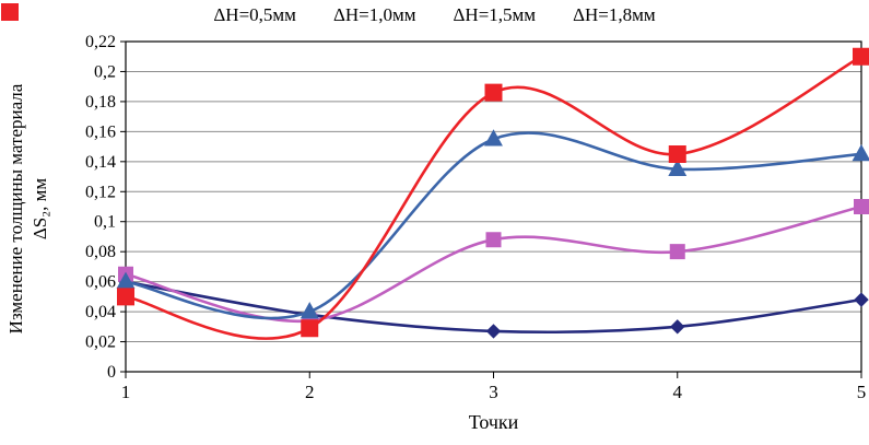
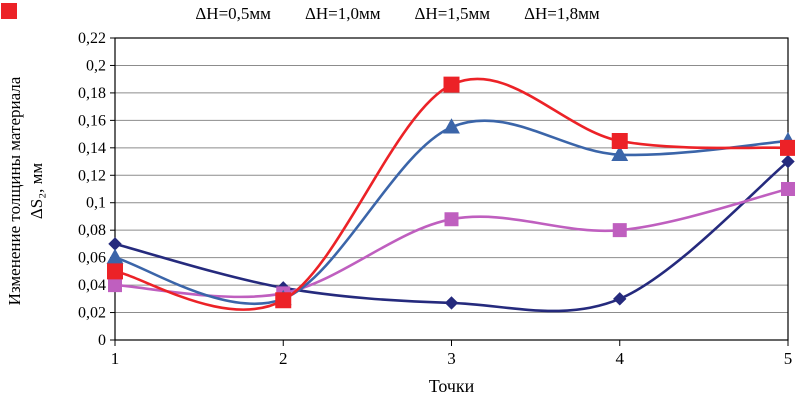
ΔH=0,5мм/1: 0,06 -> 0,07
ΔH=1,0мм/1: 0,07 -> 0,04
ΔH=1,5мм/2: 0,04 -> 0,03
ΔH=0,5мм/5: 0,05 -> 0,13
ΔH=1,8мм/5: 0,21 -> 0,14
